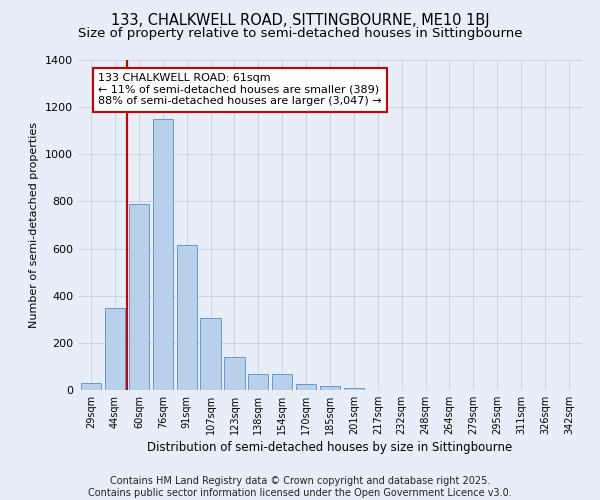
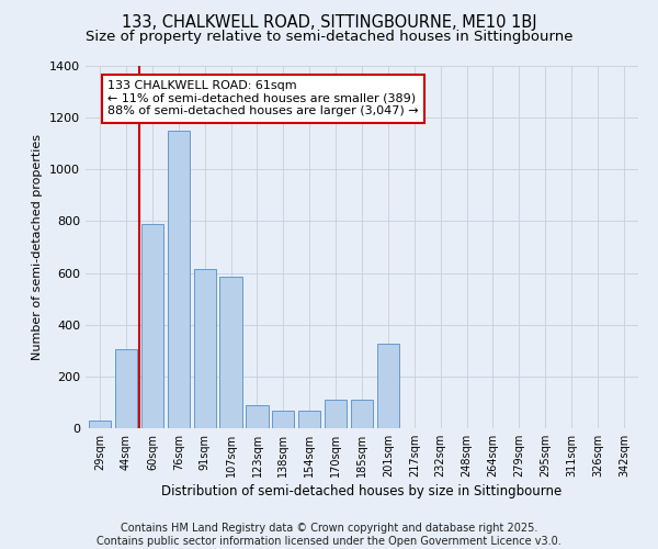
44sqm: 350 -> 305
107sqm: 305 -> 585
123sqm: 140 -> 90
170sqm: 25 -> 110
185sqm: 15 -> 110
201sqm: 10 -> 325
